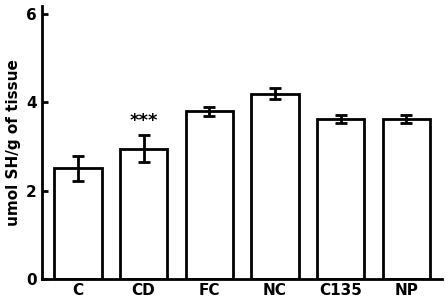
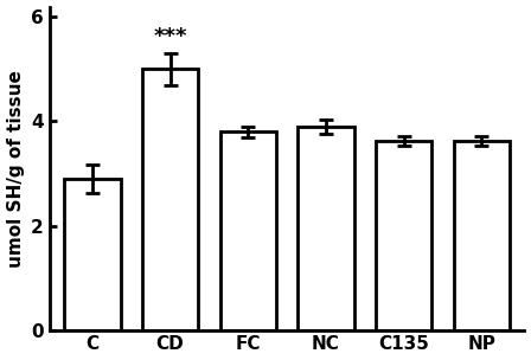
C: 2.50 -> 2.90
CD: 2.95 -> 5.00
NC: 4.20 -> 3.90
